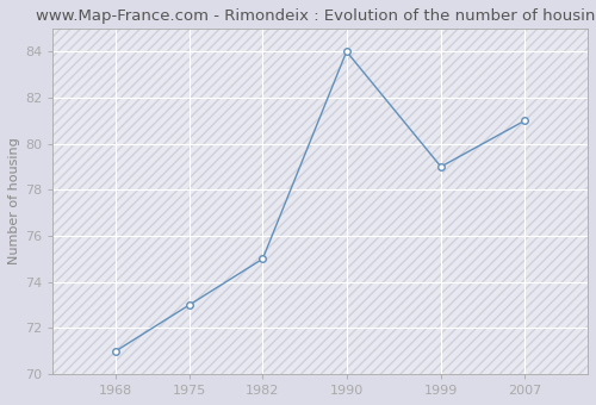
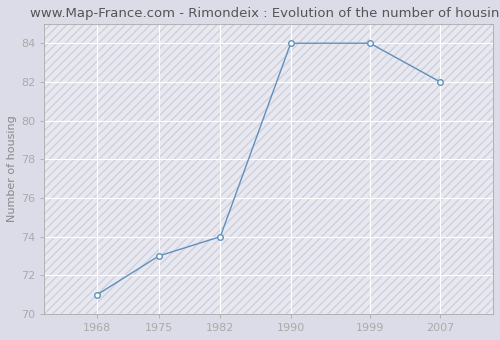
1982: 75 -> 74
1999: 79 -> 84
2007: 81 -> 82
